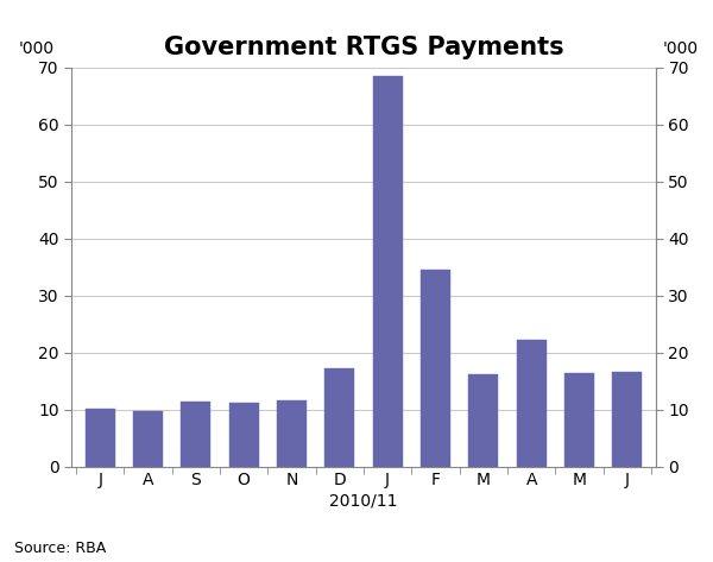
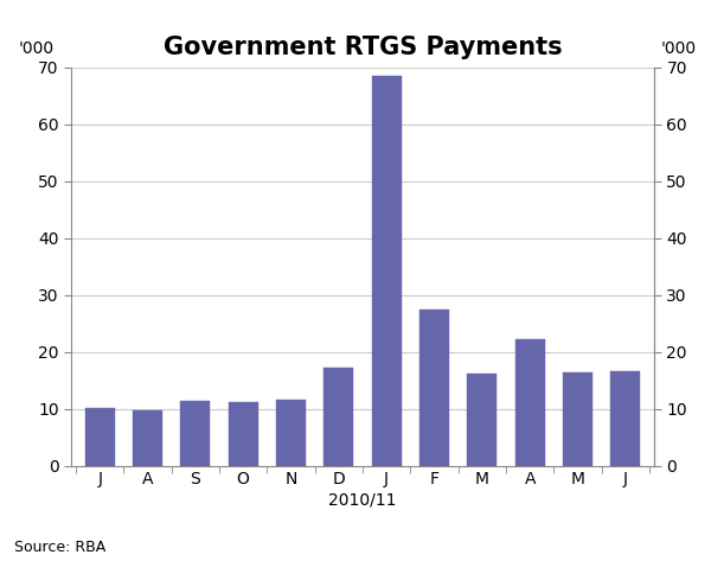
F: 34.5 -> 27.5
